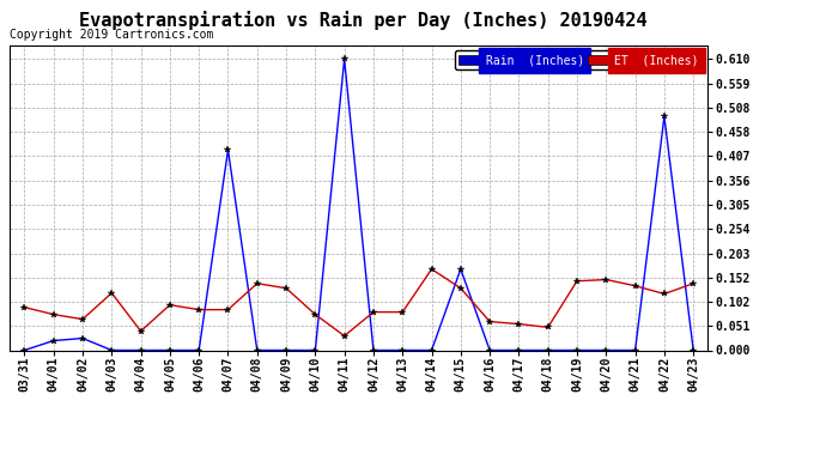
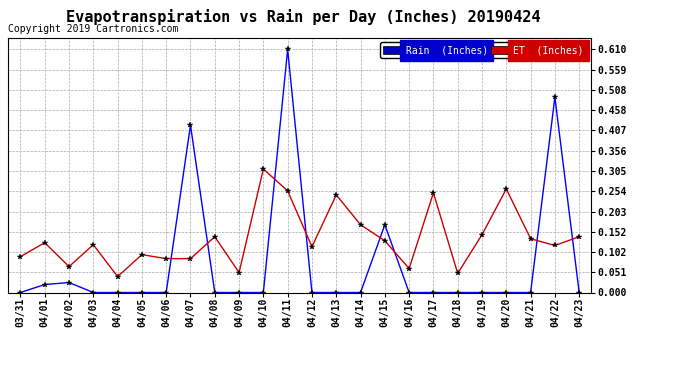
ET (Inches)/04/01: 0.075 -> 0.125
ET (Inches)/04/09: 0.130 -> 0.050
ET (Inches)/04/10: 0.075 -> 0.310
ET (Inches)/04/11: 0.030 -> 0.255
ET (Inches)/04/12: 0.080 -> 0.115
ET (Inches)/04/13: 0.080 -> 0.245
ET (Inches)/04/17: 0.055 -> 0.250
ET (Inches)/04/20: 0.148 -> 0.260
